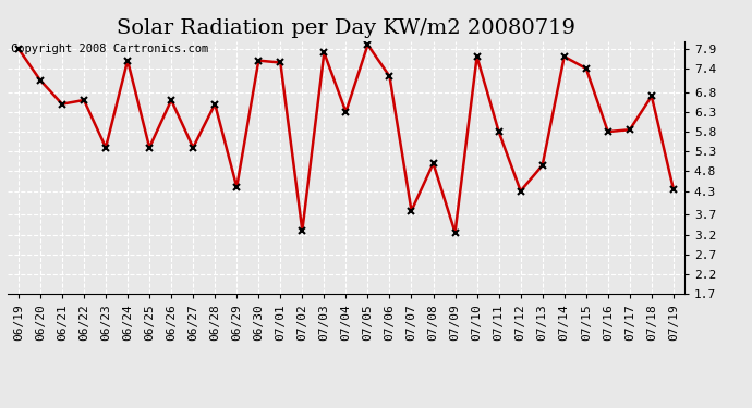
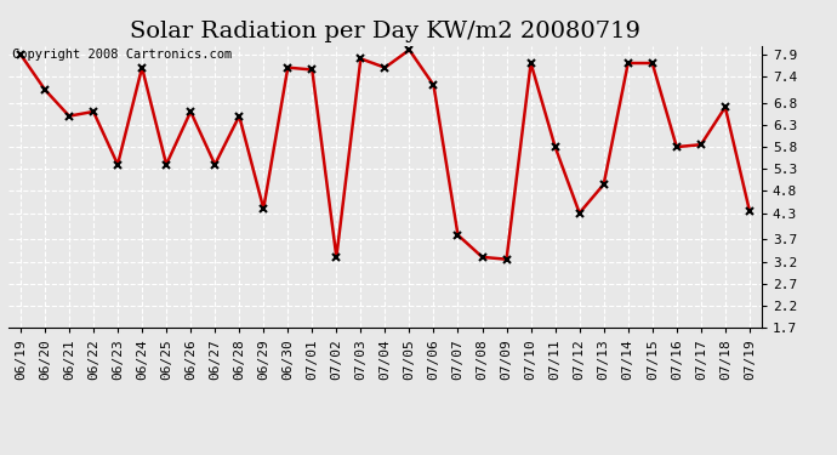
07/04: 6.30 -> 7.60
07/08: 5.00 -> 3.30
07/15: 7.40 -> 7.70
